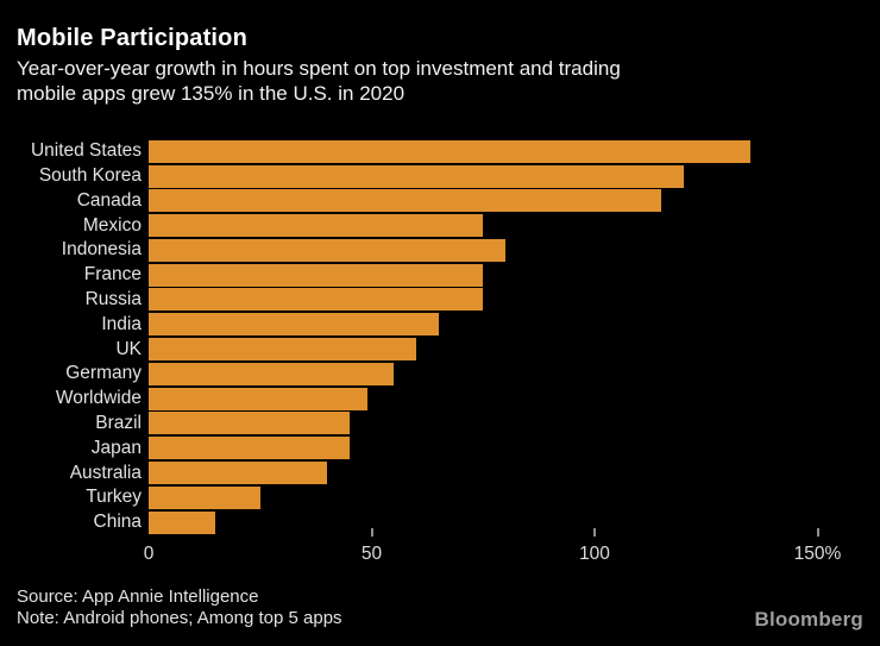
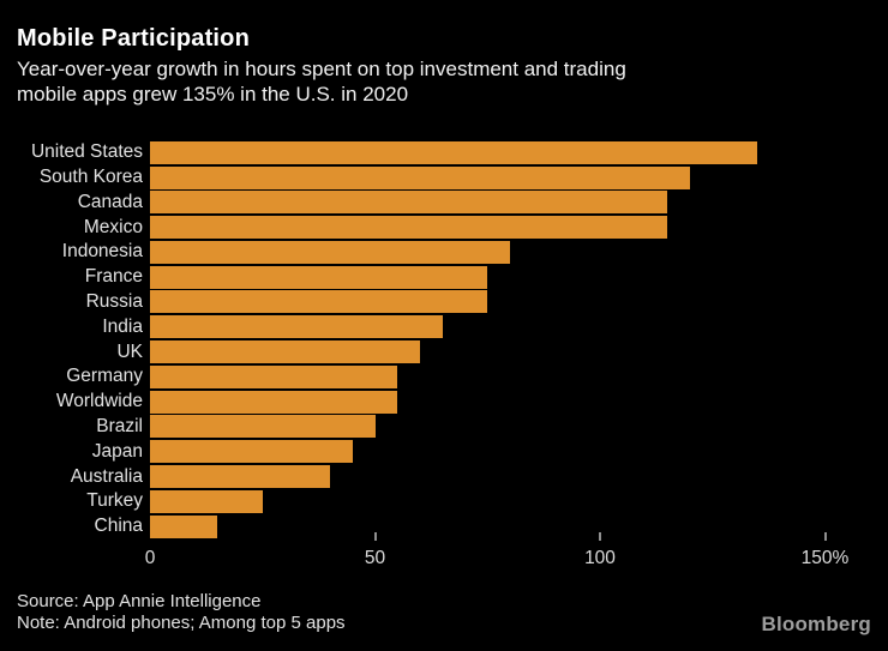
Mexico: 75% -> 115%
Worldwide: 49% -> 55%
Brazil: 45% -> 50%
